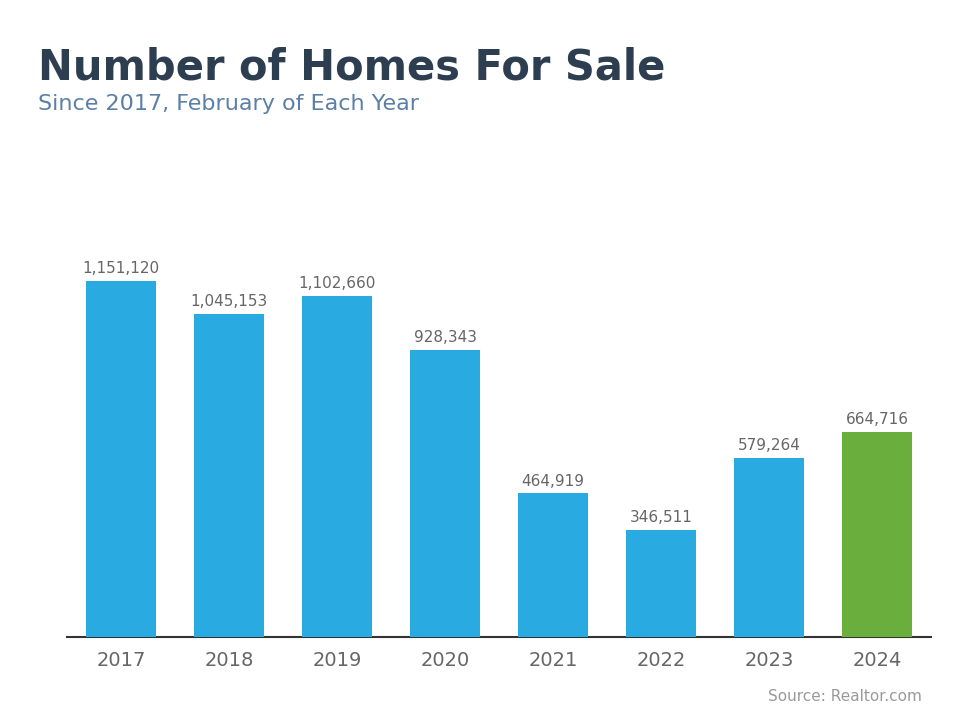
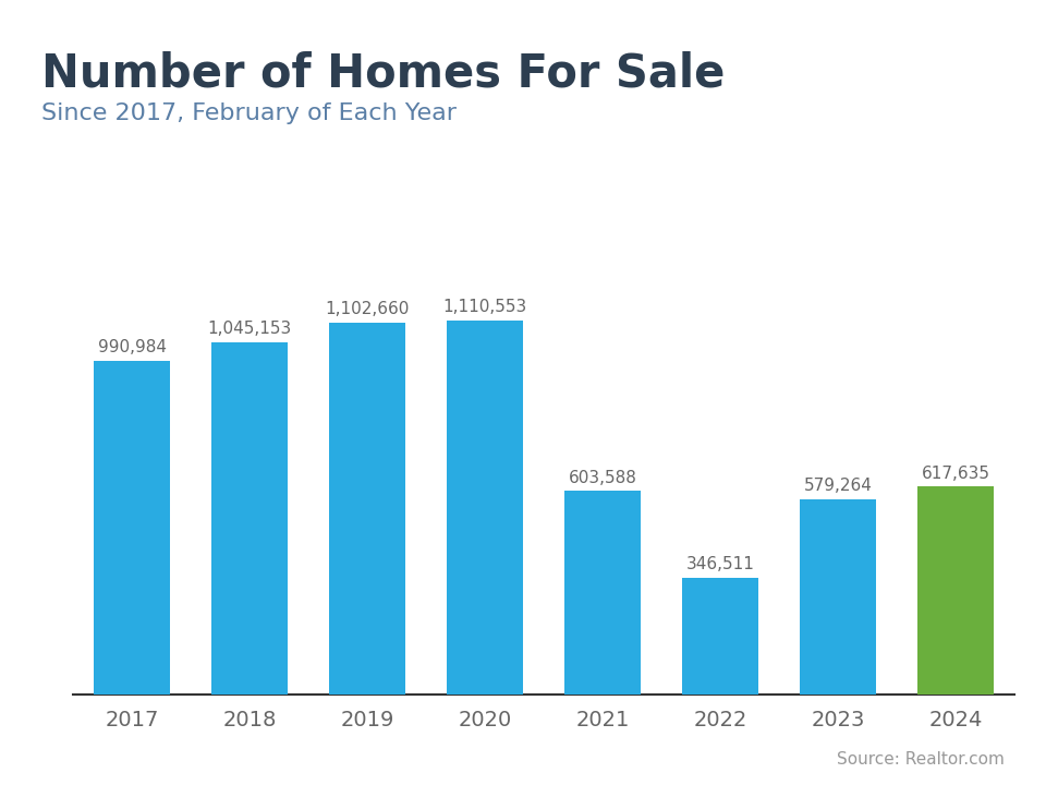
2017: 1,151,120 -> 990,984
2020: 928,343 -> 1,110,553
2021: 464,919 -> 603,588
2024: 664,716 -> 617,635
